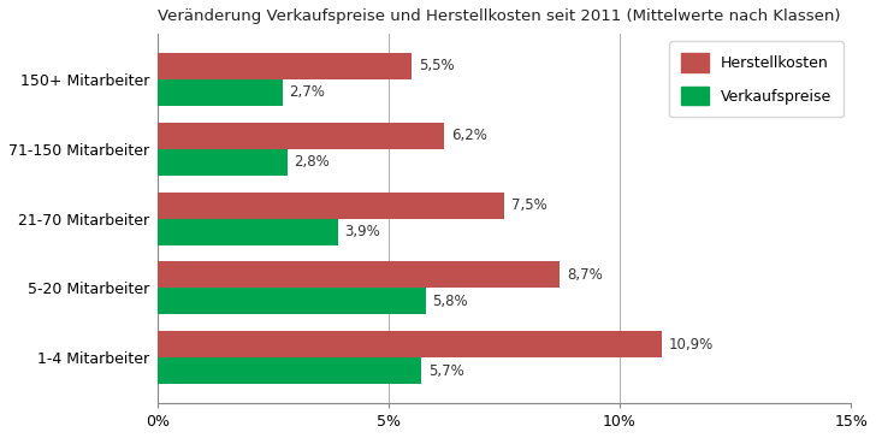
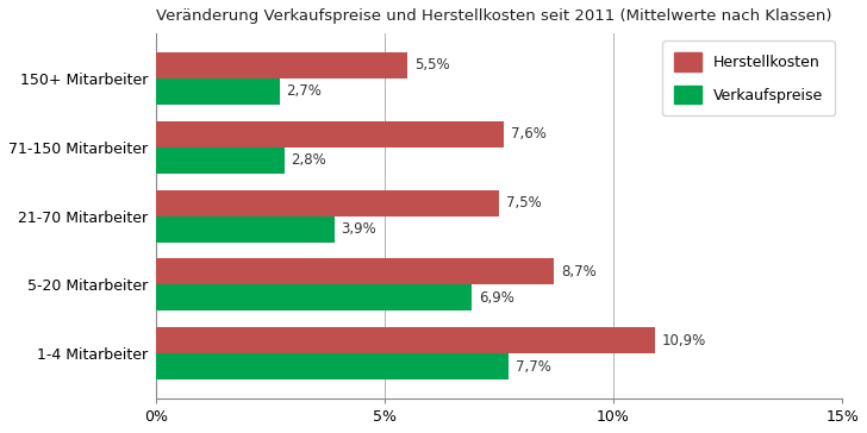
Herstellkosten/71-150 Mitarbeiter: 6,2% -> 7,6%
Verkaufspreise/5-20 Mitarbeiter: 5,8% -> 6,9%
Verkaufspreise/1-4 Mitarbeiter: 5,7% -> 7,7%
